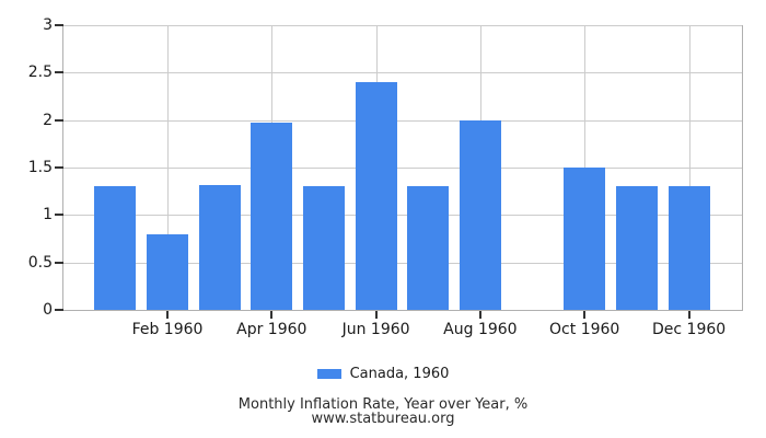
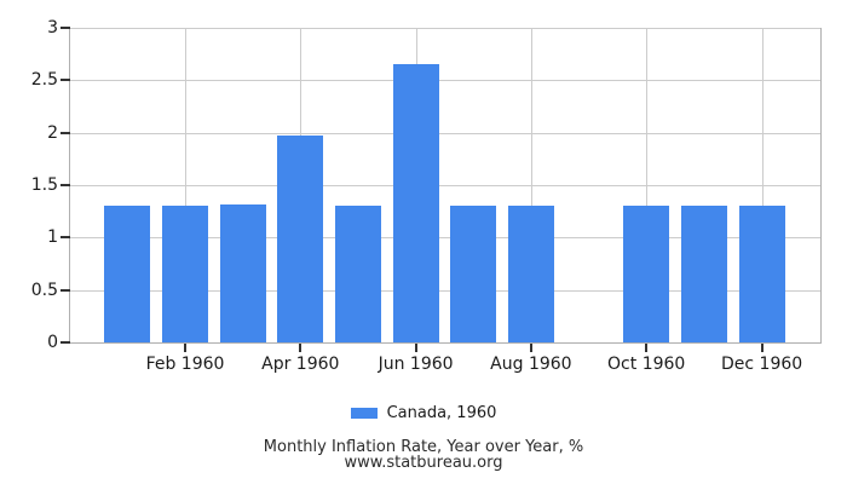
Feb 1960: 0.8 -> 1.3
Jun 1960: 2.4 -> 2.6
Aug 1960: 2.0 -> 1.3
Oct 1960: 1.5 -> 1.3
